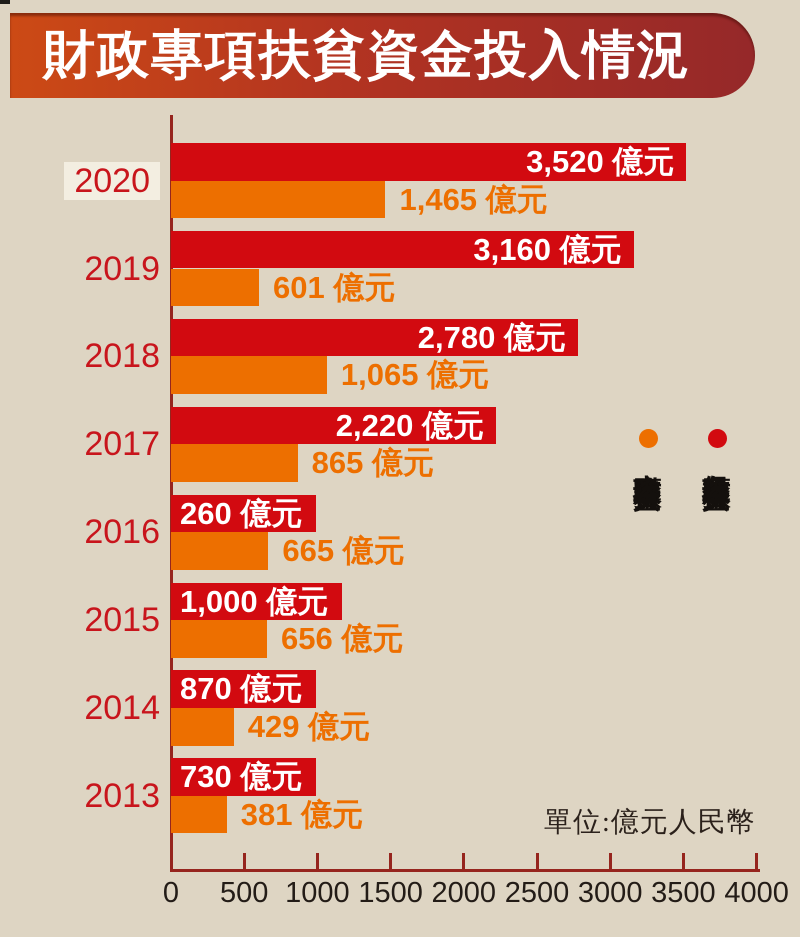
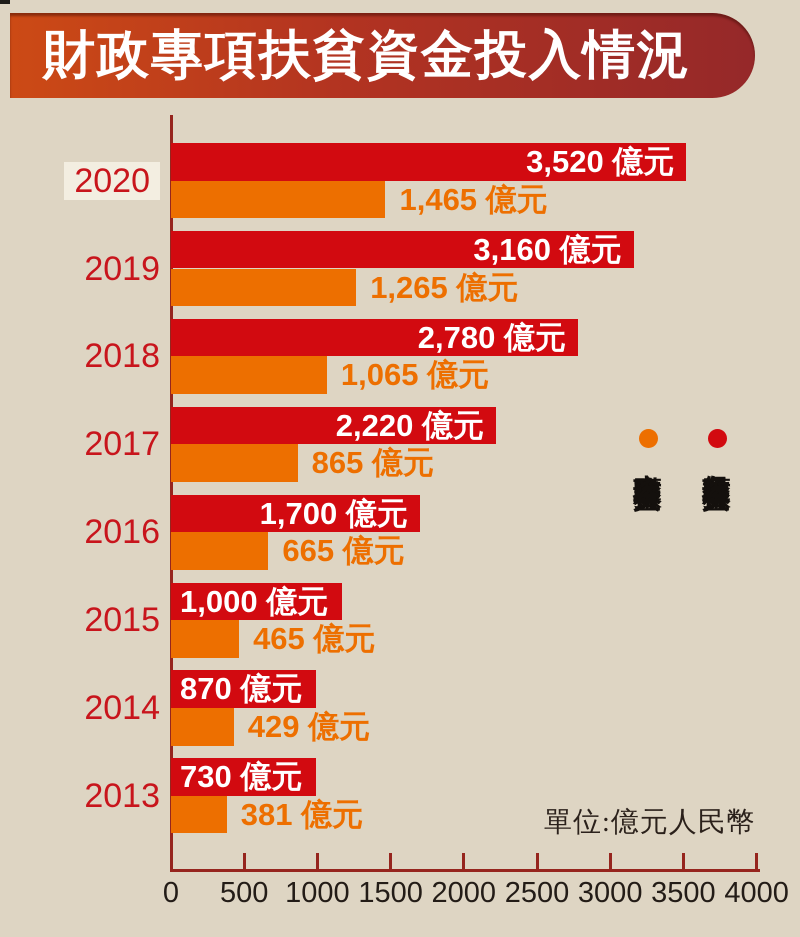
中央財政專項扶貧資金/2019: 601 -> 1,265
各級財政專項扶貧資金/2016: 260 -> 1,700
中央財政專項扶貧資金/2015: 656 -> 465
